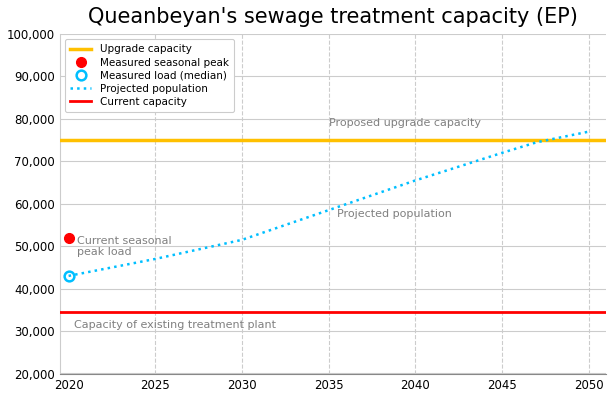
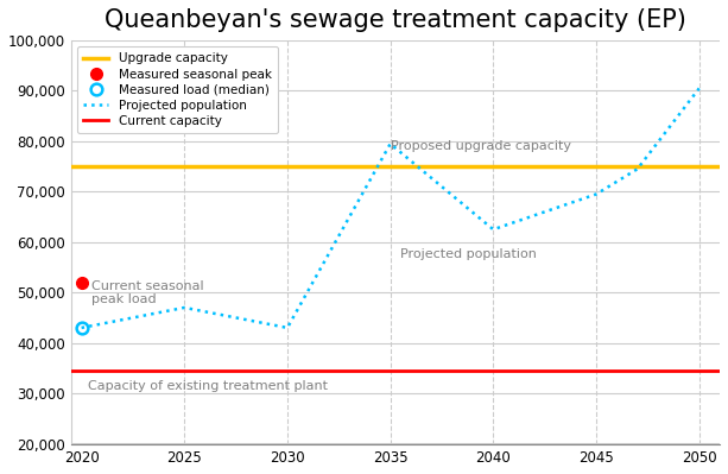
2030: 51,500 -> 43,000
2035: 58,500 -> 79,500
2040: 65,500 -> 62,500
2045: 72,000 -> 69,500
2050: 77,000 -> 90,500
